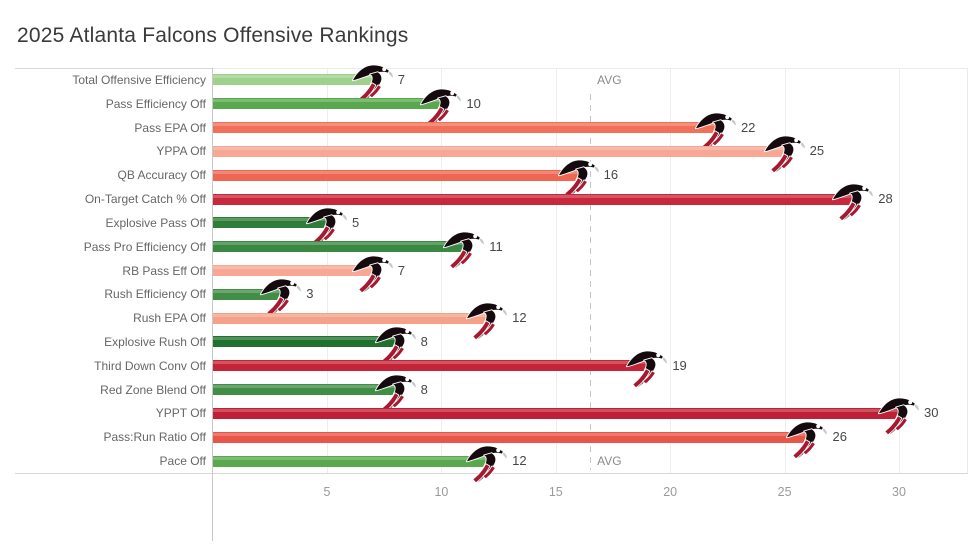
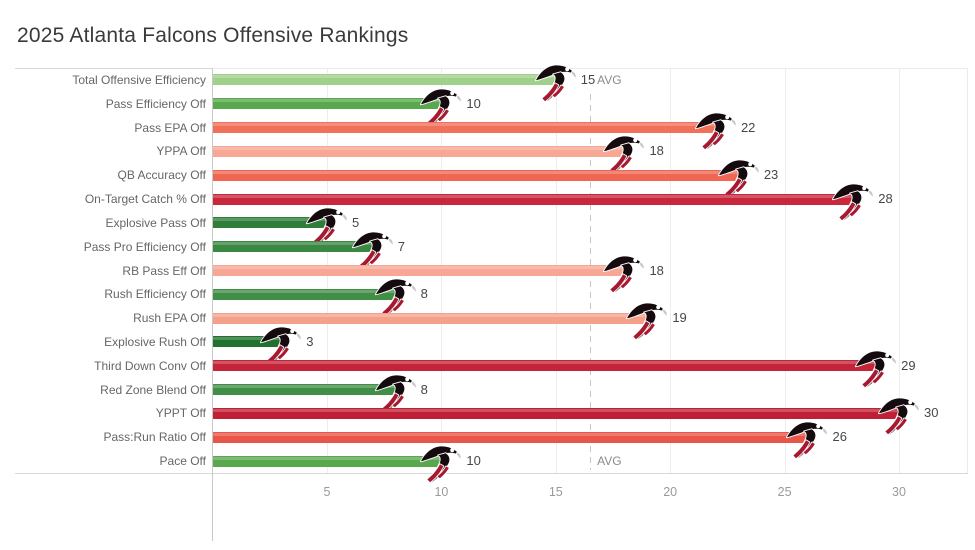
Total Offensive Efficiency: 7 -> 15
YPPA Off: 25 -> 18
QB Accuracy Off: 16 -> 23
Pass Pro Efficiency Off: 11 -> 7
RB Pass Eff Off: 7 -> 18
Rush Efficiency Off: 3 -> 8
Rush EPA Off: 12 -> 19
Explosive Rush Off: 8 -> 3
Third Down Conv Off: 19 -> 29
Pace Off: 12 -> 10
